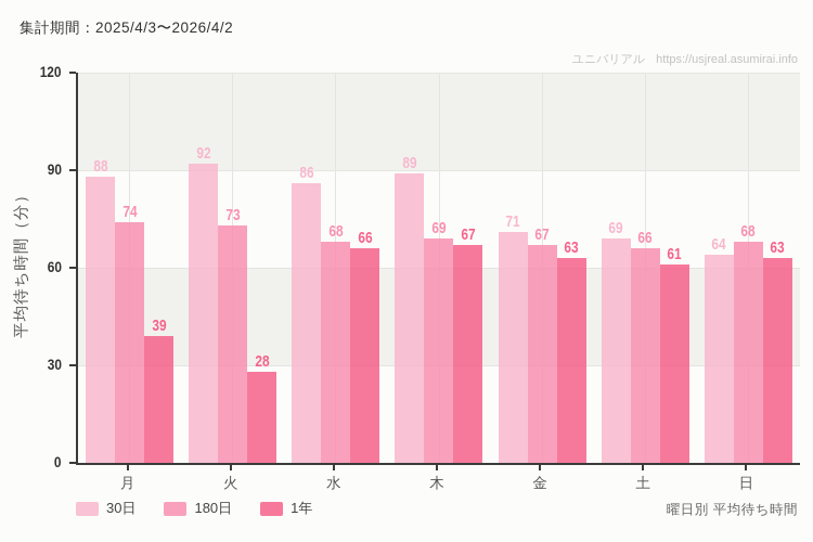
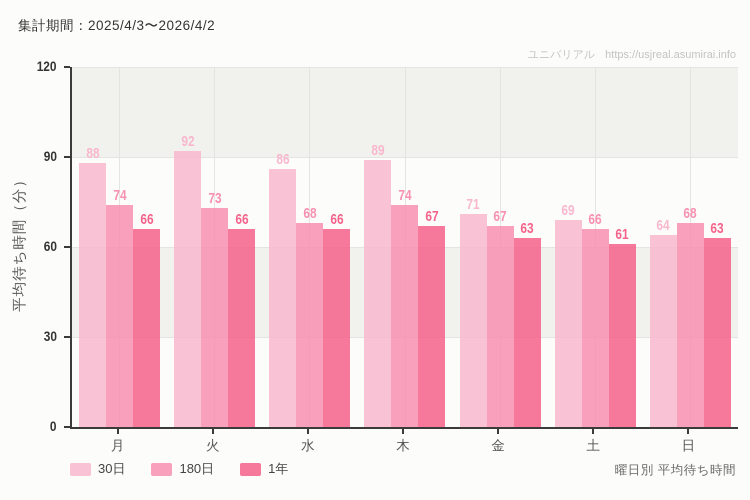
1年/月: 39 -> 66
1年/火: 28 -> 66
180日/木: 69 -> 74
